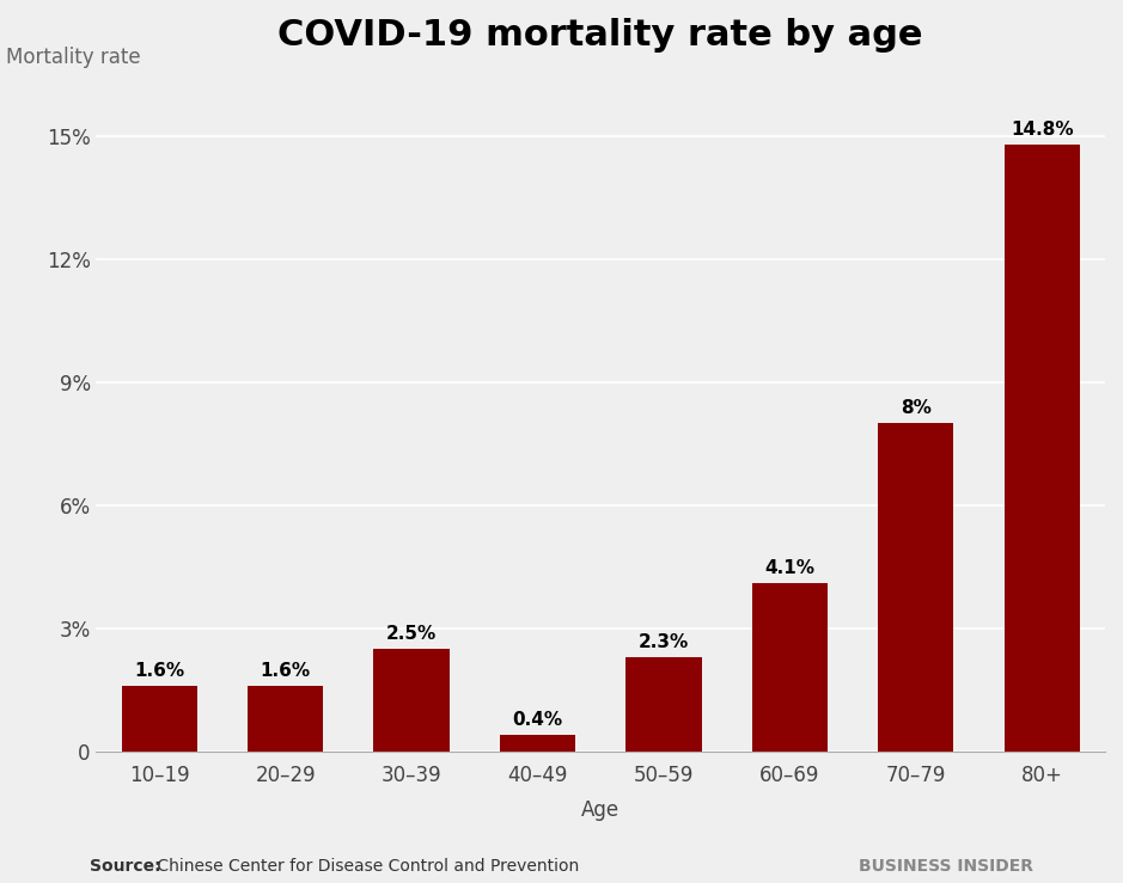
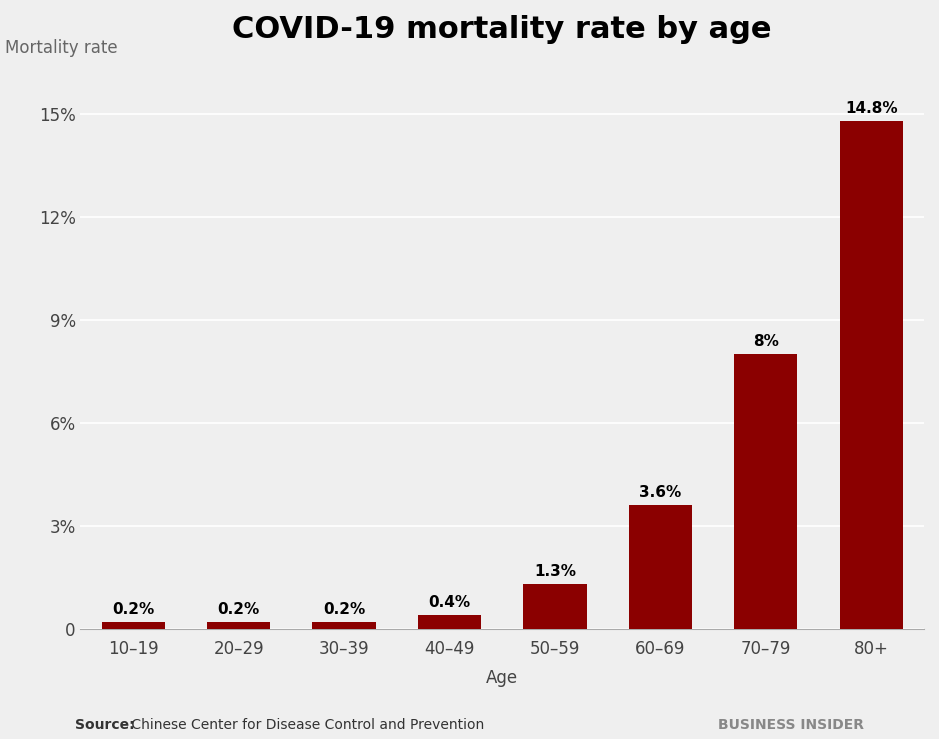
10–19: 1.6% -> 0.2%
20–29: 1.6% -> 0.2%
30–39: 2.5% -> 0.2%
50–59: 2.3% -> 1.3%
60–69: 4.1% -> 3.6%
